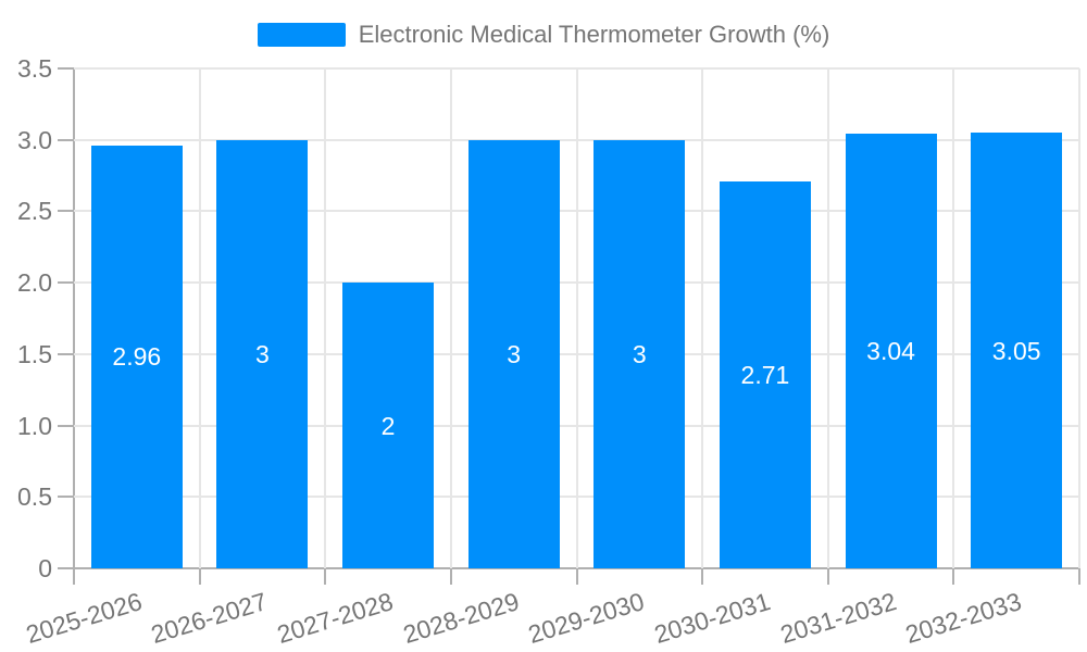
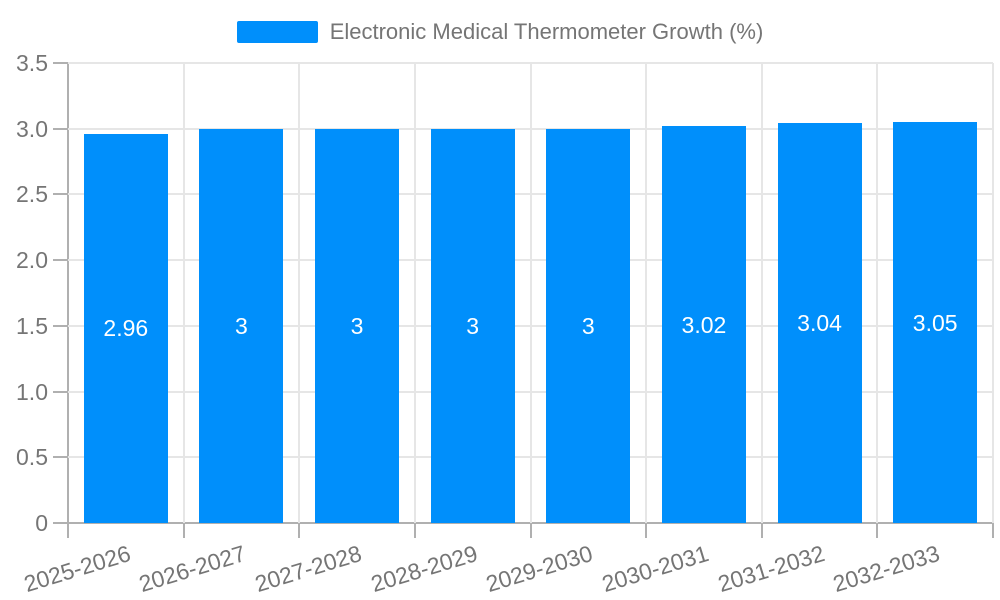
2027-2028: 2 -> 3
2030-2031: 2.71 -> 3.02
